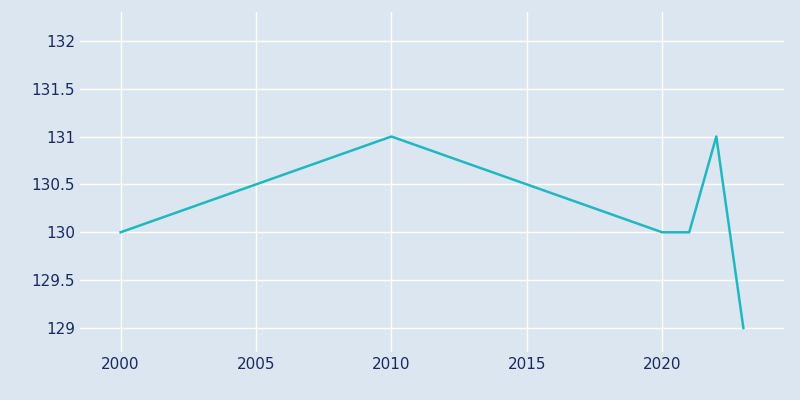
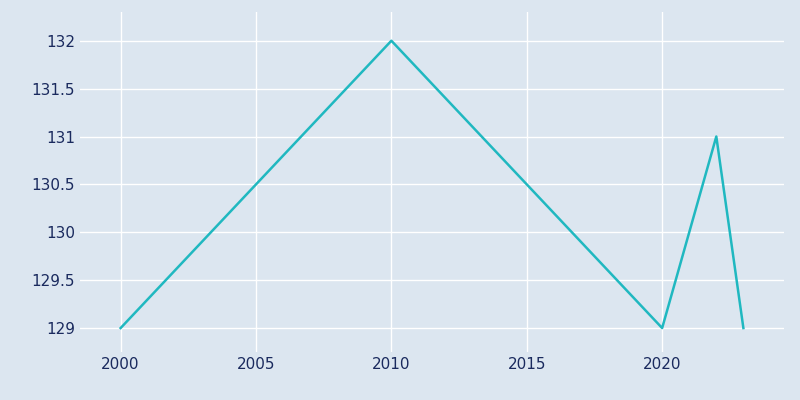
2000: 130 -> 129
2010: 131 -> 132
2020: 130 -> 129
